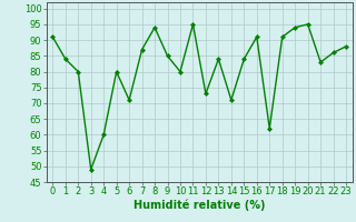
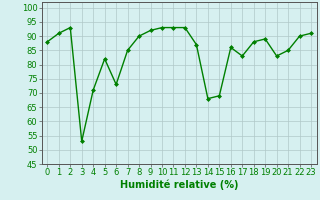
0: 91 -> 88
1: 84 -> 91
2: 80 -> 93
3: 49 -> 53
4: 60 -> 71
5: 80 -> 82
6: 71 -> 73
7: 87 -> 85
8: 94 -> 90
9: 85 -> 92
10: 80 -> 93
11: 95 -> 93
12: 73 -> 93
13: 84 -> 87
14: 71 -> 68
15: 84 -> 69
16: 91 -> 86
17: 62 -> 83
18: 91 -> 88
19: 94 -> 89
20: 95 -> 83
21: 83 -> 85
22: 86 -> 90
23: 88 -> 91
